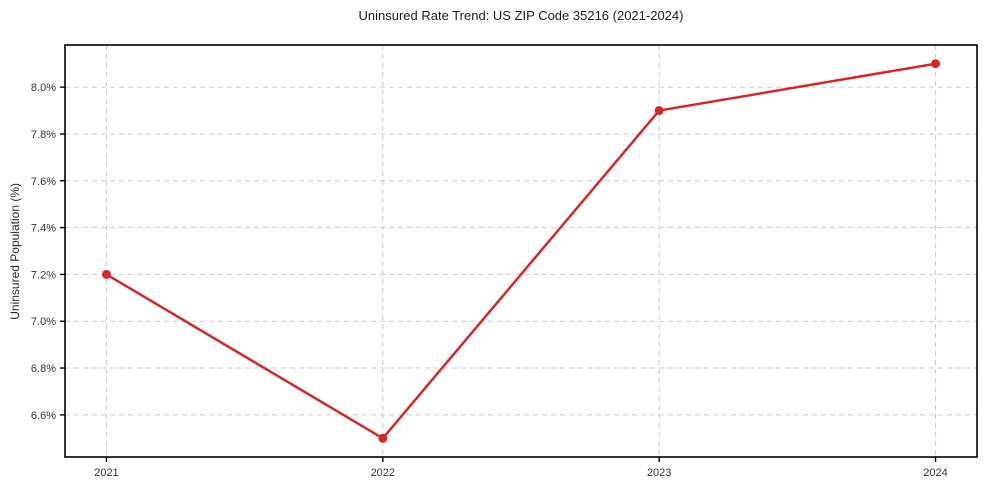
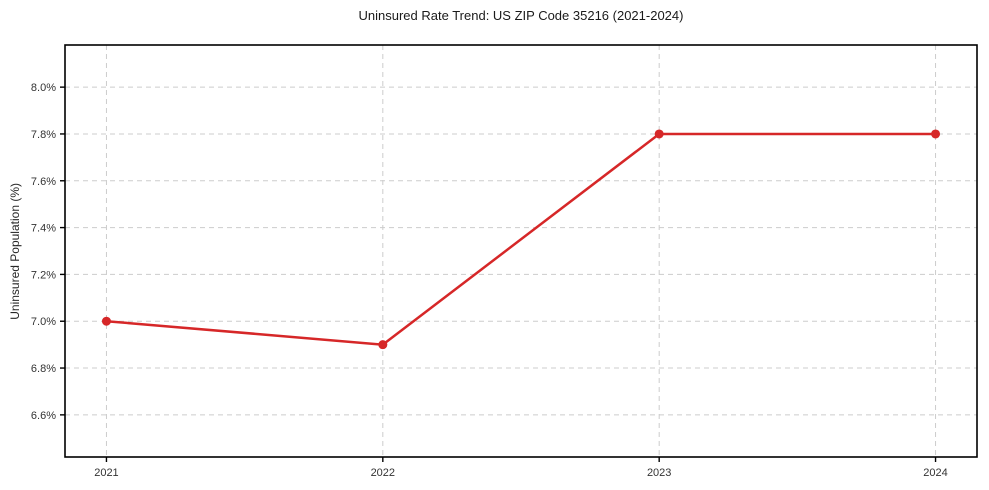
2021: 7.2% -> 7.0%
2022: 6.5% -> 6.9%
2023: 7.9% -> 7.8%
2024: 8.1% -> 7.8%
